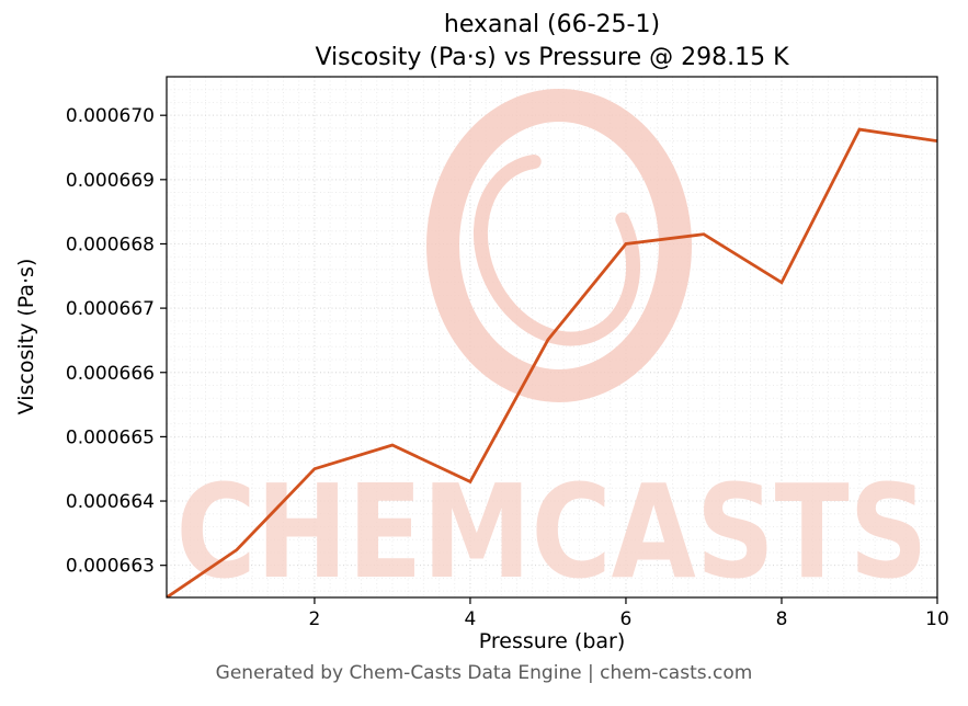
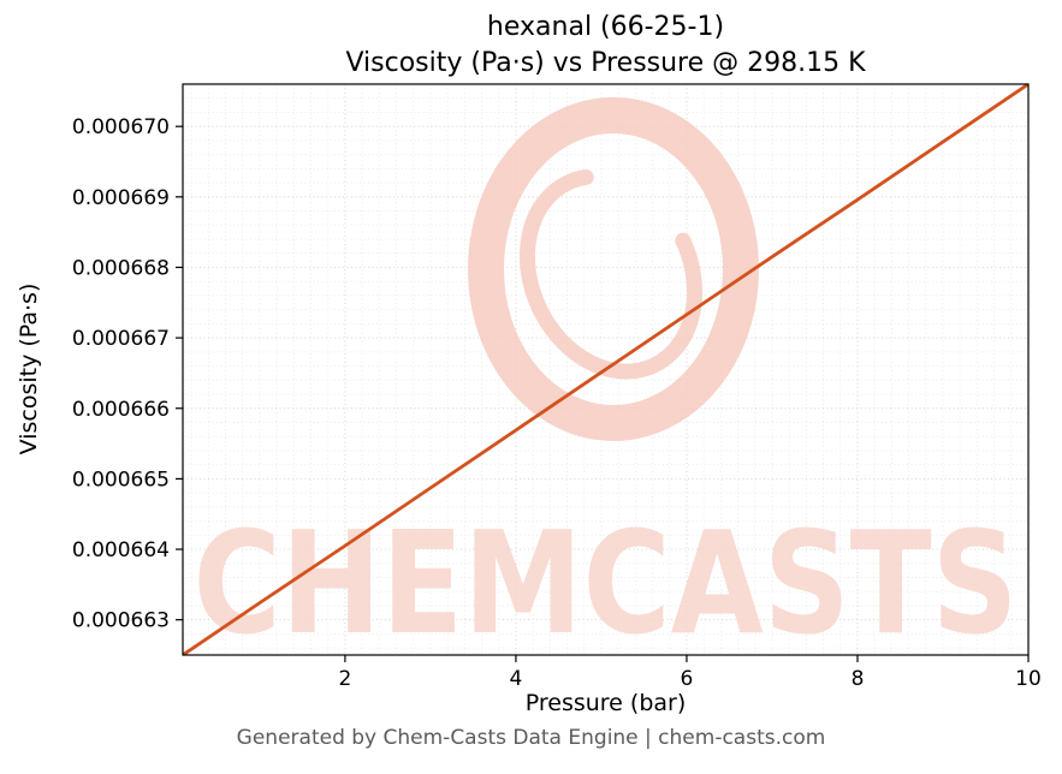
2: 0.0006645 -> 0.0006641
4: 0.0006643 -> 0.0006657
6: 0.0006680 -> 0.0006673
8: 0.0006674 -> 0.0006690
10: 0.0006696 -> 0.0006706
